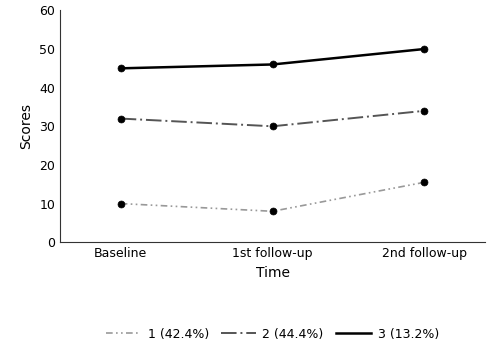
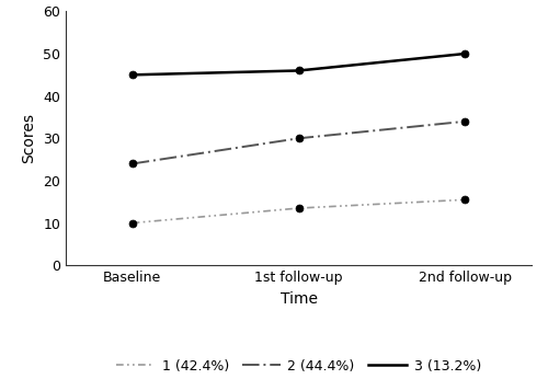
2 (44.4%)/Baseline: 32 -> 24
1 (42.4%)/1st follow-up: 8.0 -> 13.5
